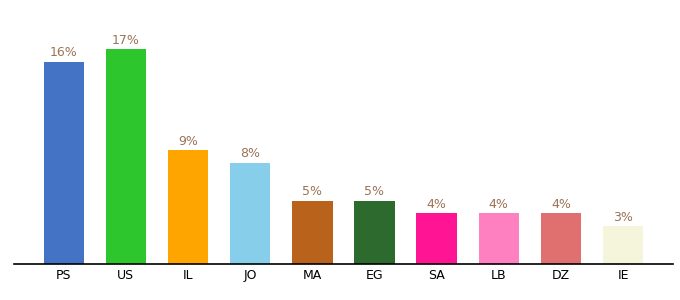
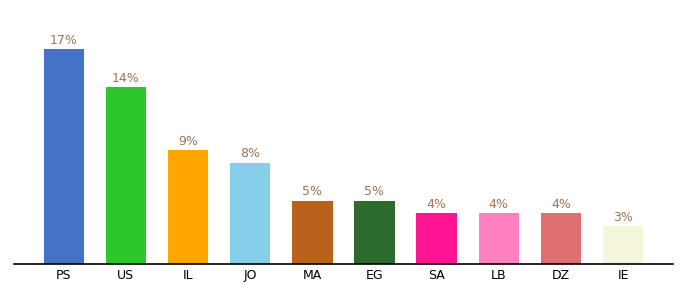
PS: 16% -> 17%
US: 17% -> 14%
